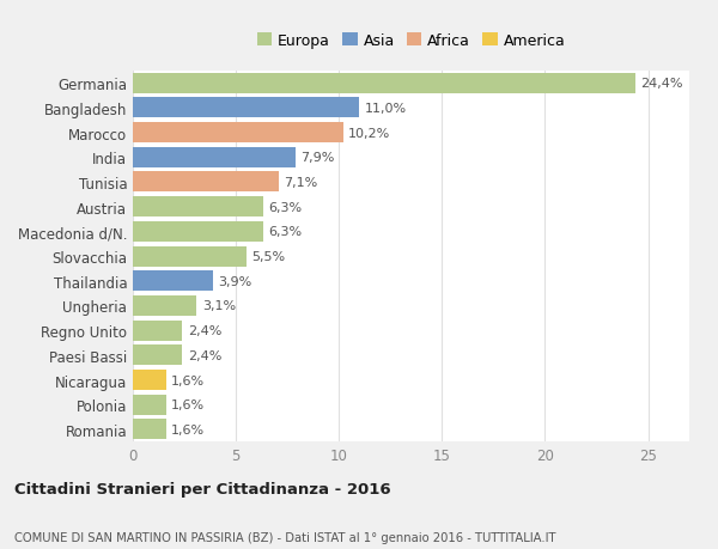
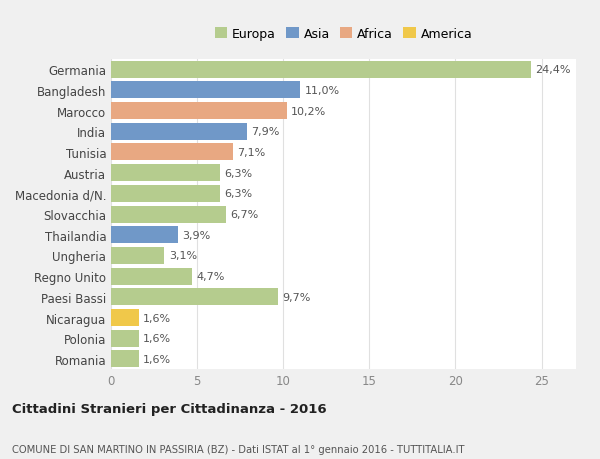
Slovacchia: 5,5% -> 6,7%
Regno Unito: 2,4% -> 4,7%
Paesi Bassi: 2,4% -> 9,7%
